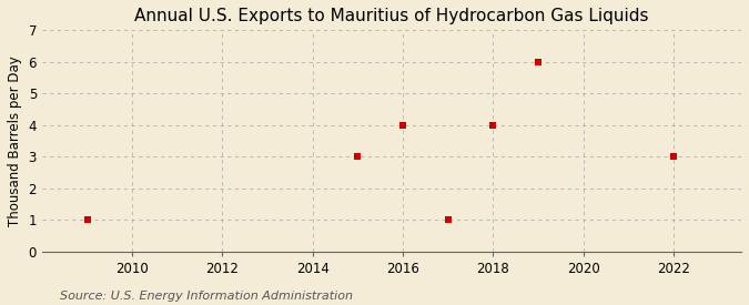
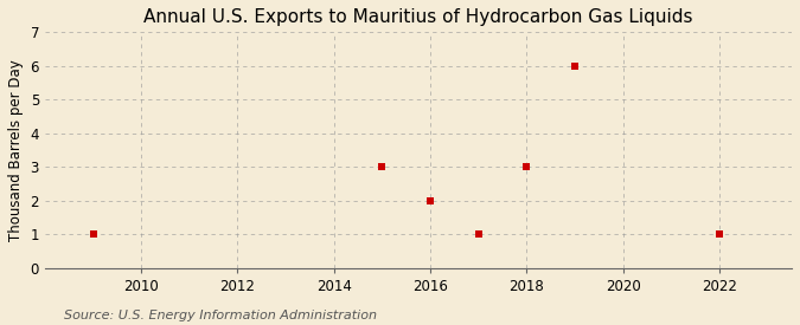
2016: 4 -> 2
2018: 4 -> 3
2022: 3 -> 1
